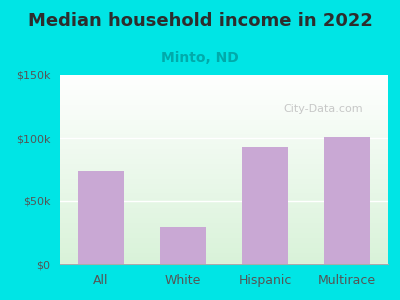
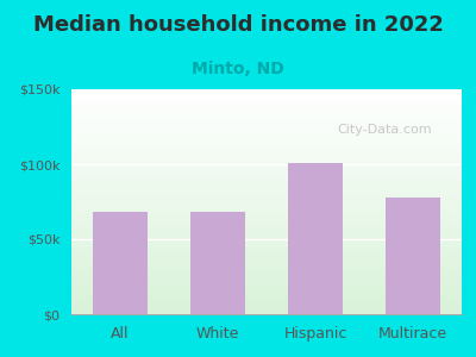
All: $74k -> $68k
White: $29k -> $68k
Hispanic: $93k -> $101k
Multirace: $101k -> $78k
